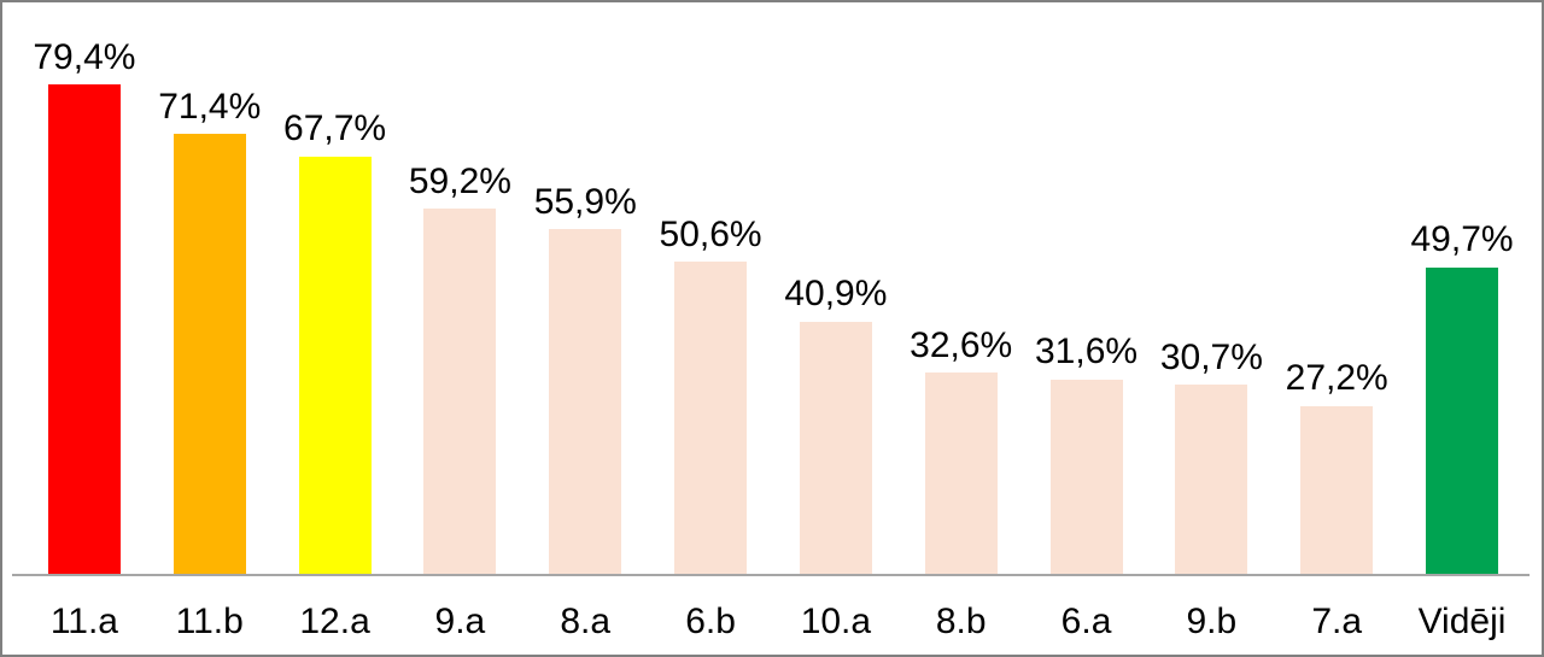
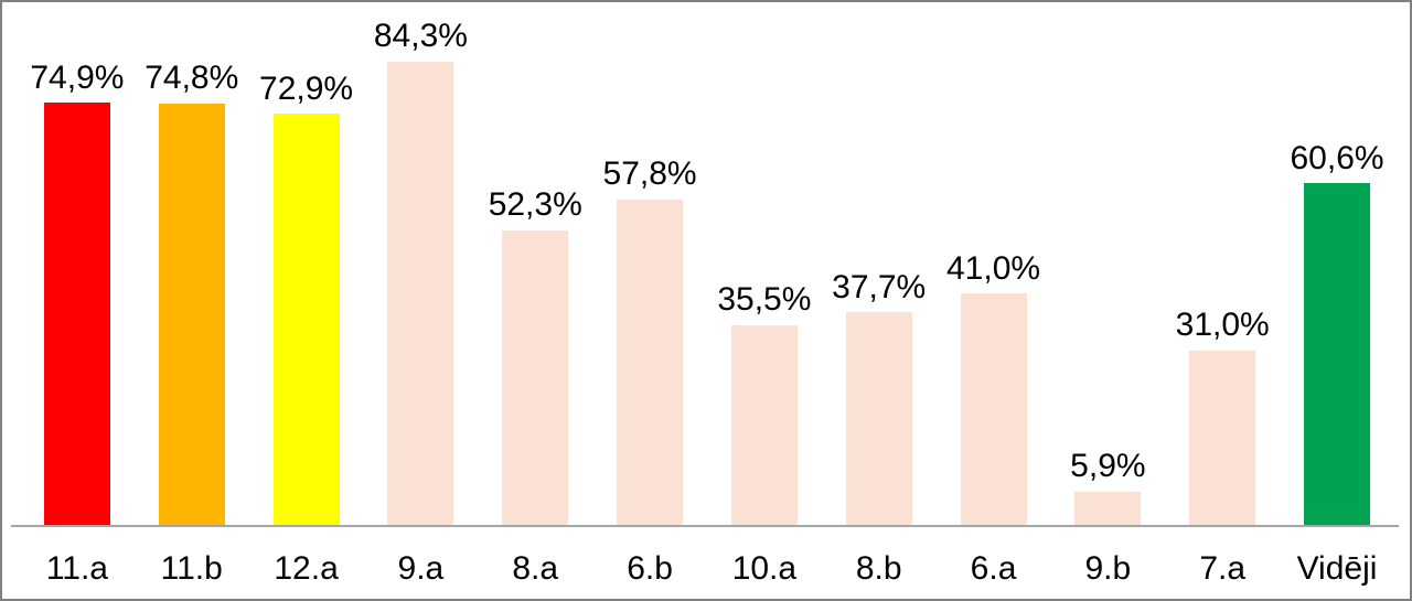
11.a: 79,4% -> 74,9%
11.b: 71,4% -> 74,8%
12.a: 67,7% -> 72,9%
9.a: 59,2% -> 84,3%
8.a: 55,9% -> 52,3%
6.b: 50,6% -> 57,8%
10.a: 40,9% -> 35,5%
8.b: 32,6% -> 37,7%
6.a: 31,6% -> 41,0%
9.b: 30,7% -> 5,9%
7.a: 27,2% -> 31,0%
Vidēji: 49,7% -> 60,6%
